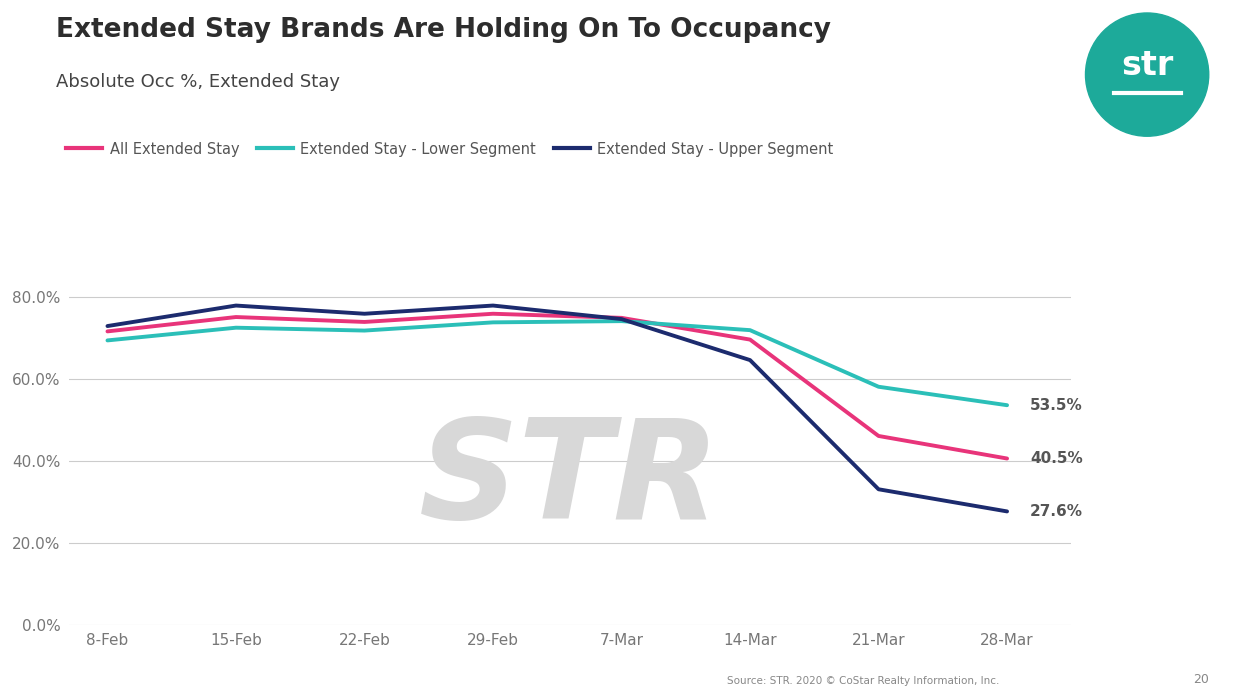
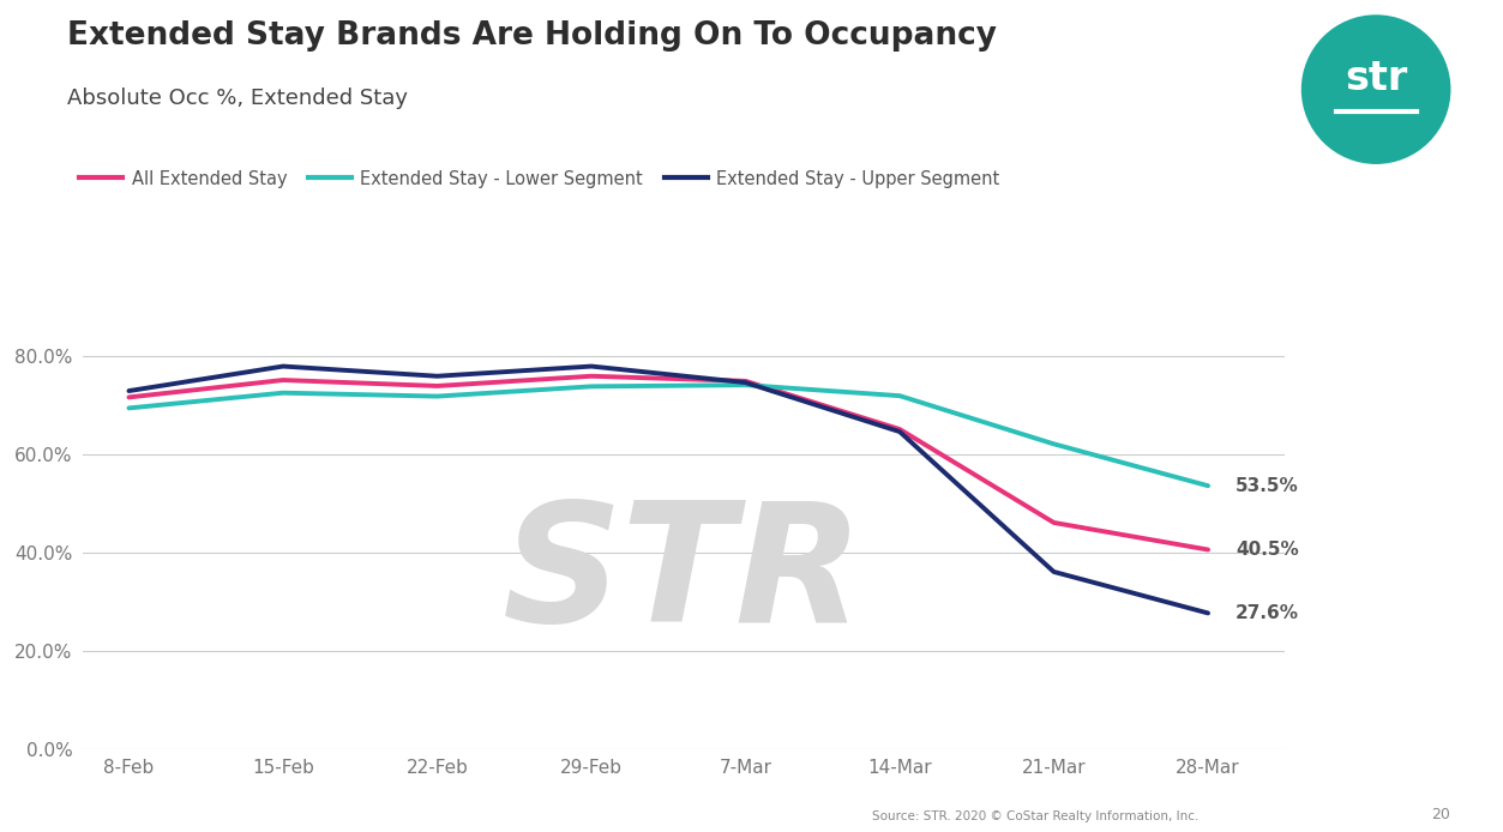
All Extended Stay/14-Mar: 69.5% -> 65.0%
Extended Stay - Lower Segment/21-Mar: 58.0% -> 62.0%
Extended Stay - Upper Segment/21-Mar: 33.0% -> 36.0%
